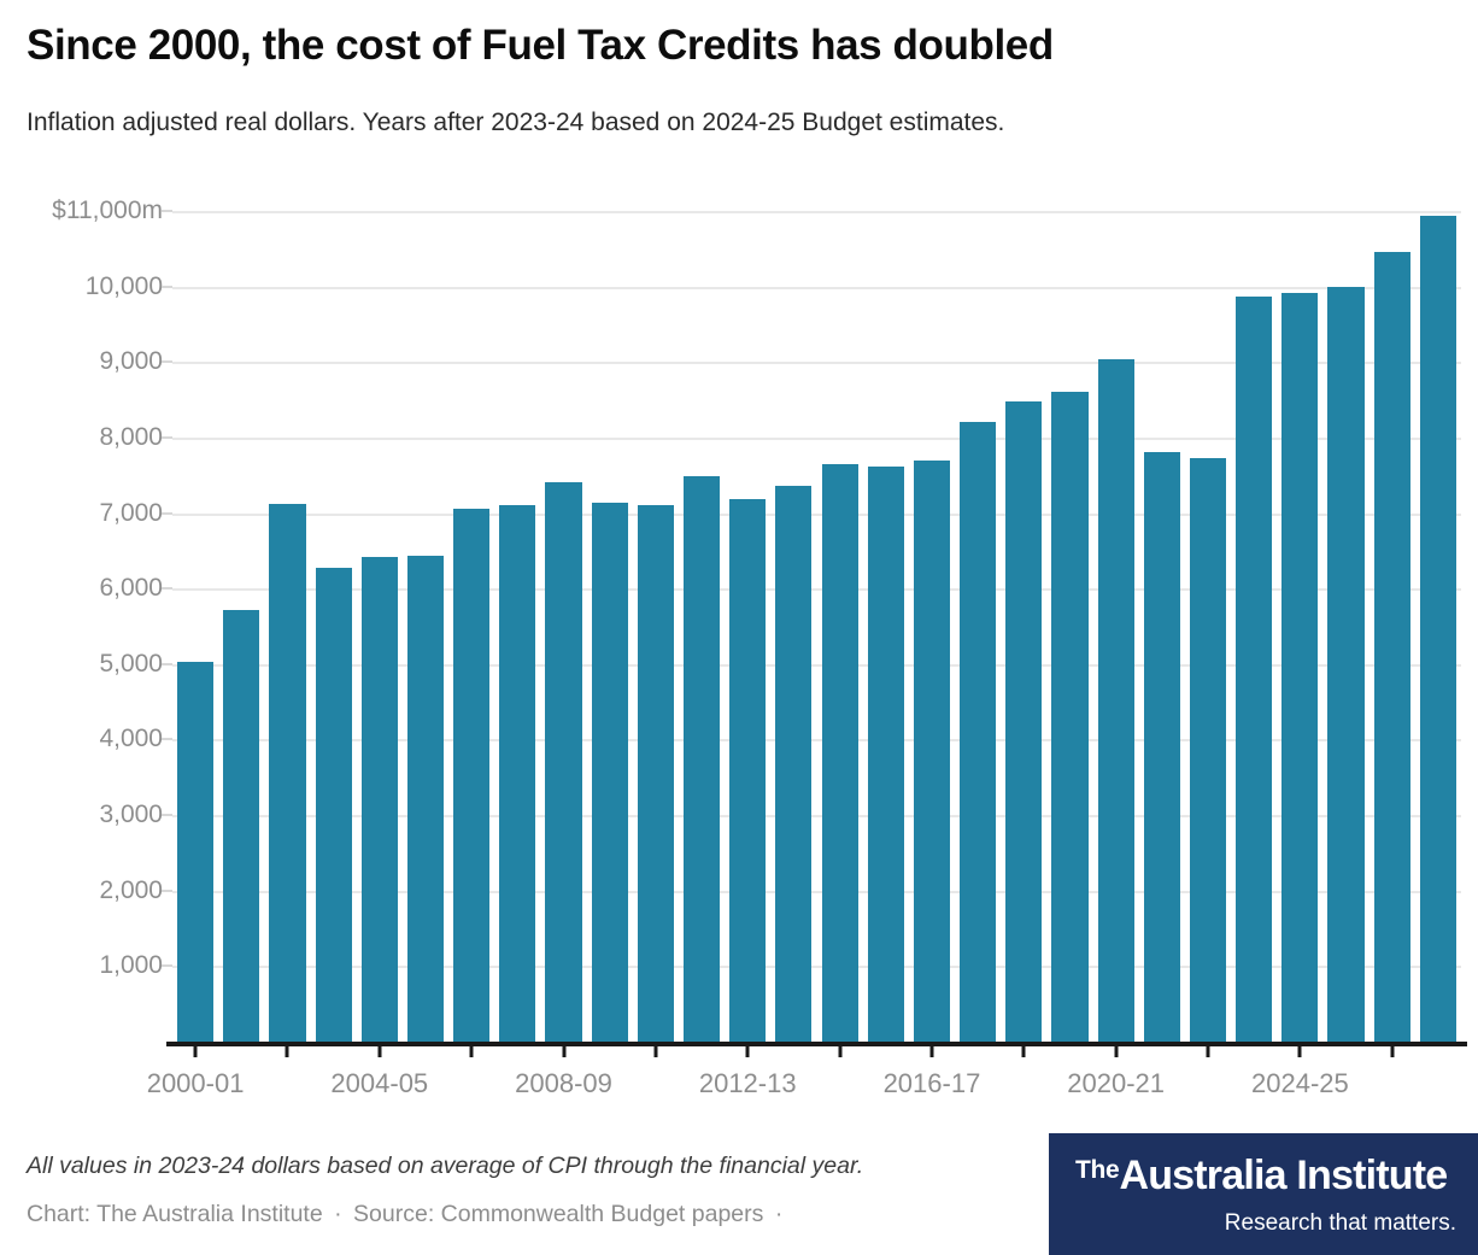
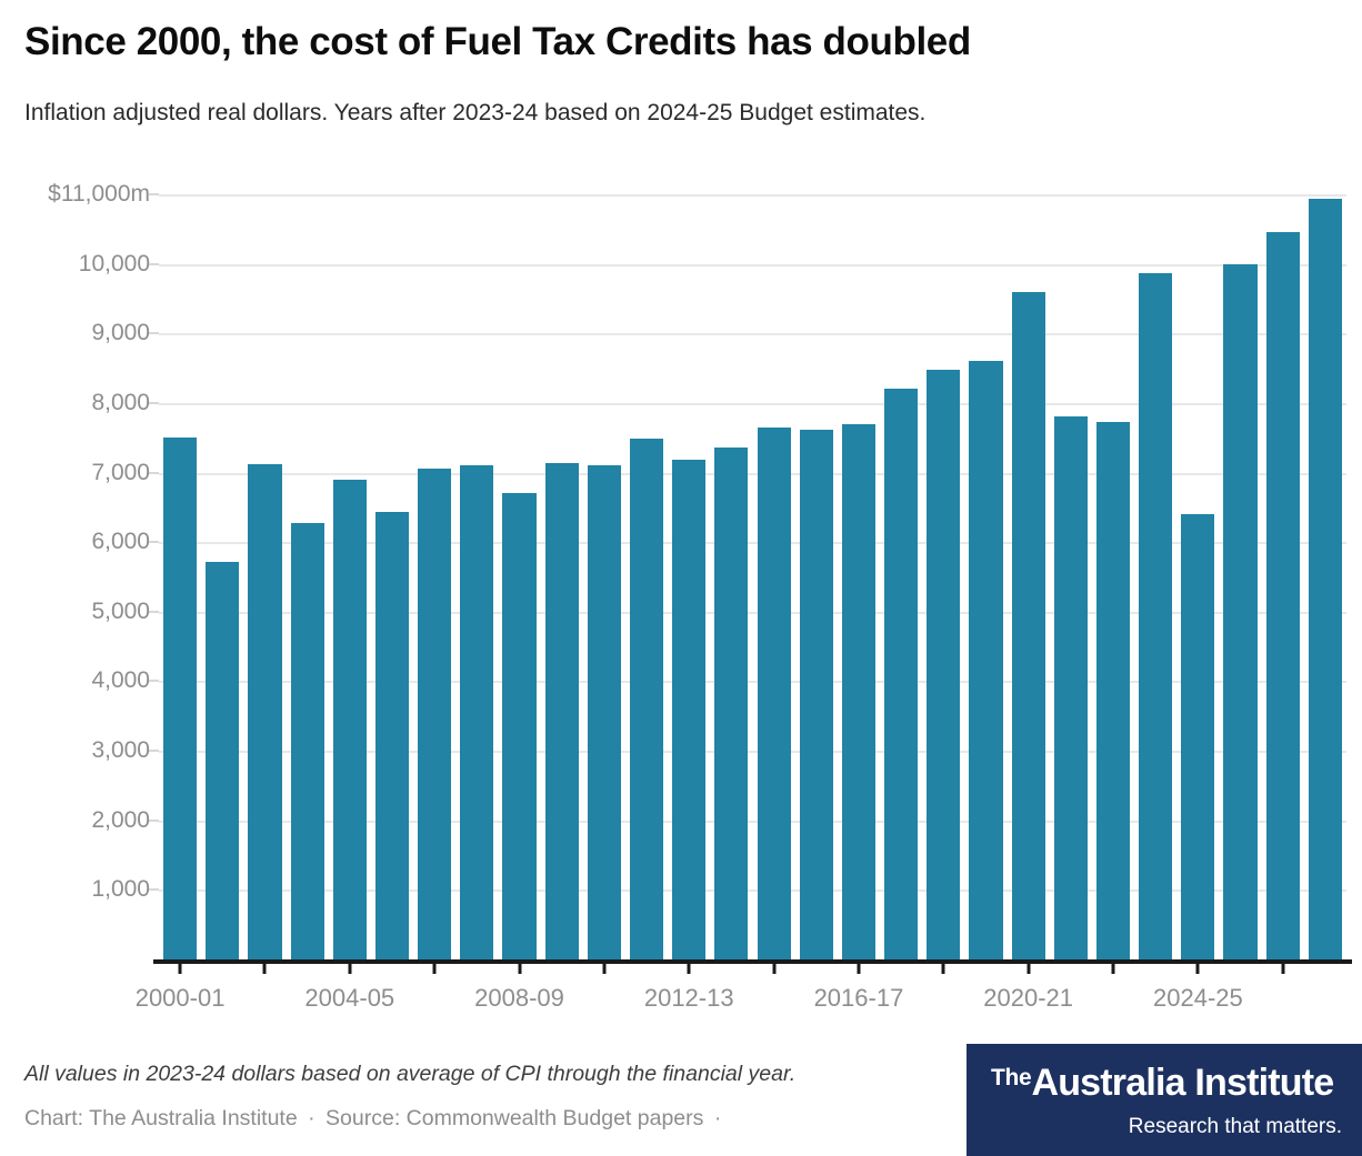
2000-01: $5000m -> $7500m
2004-05: $6400m -> $6900m
2008-09: $7400m -> $6700m
2020-21: $9000m -> $9600m
2024-25: $9900m -> $6400m
